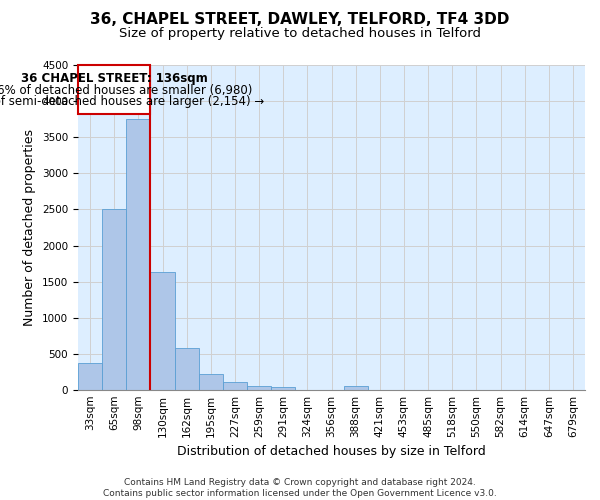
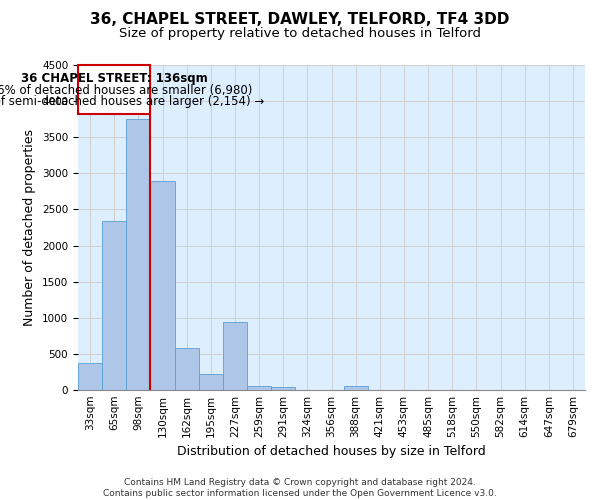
65sqm: 2500 -> 2340
130sqm: 1640 -> 2900
227sqm: 100 -> 940
